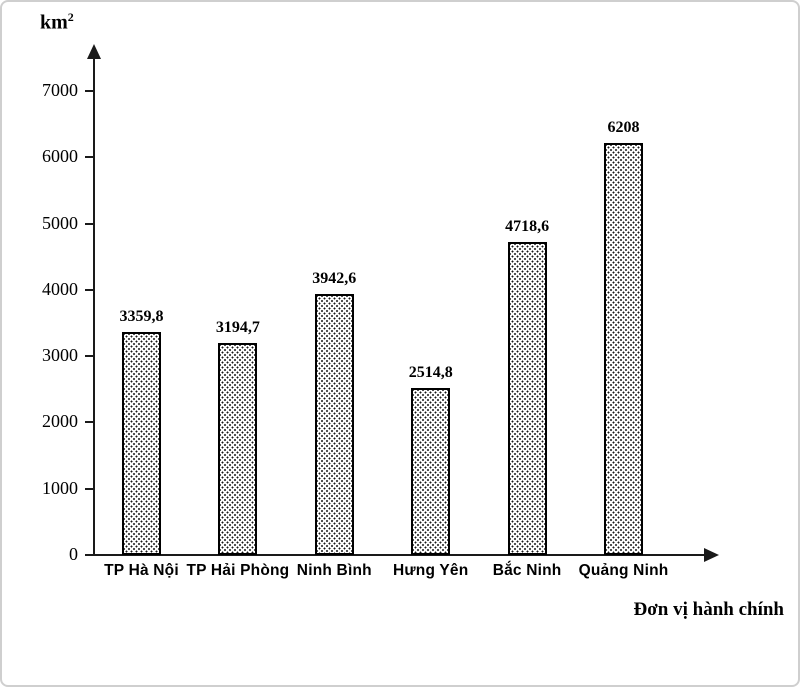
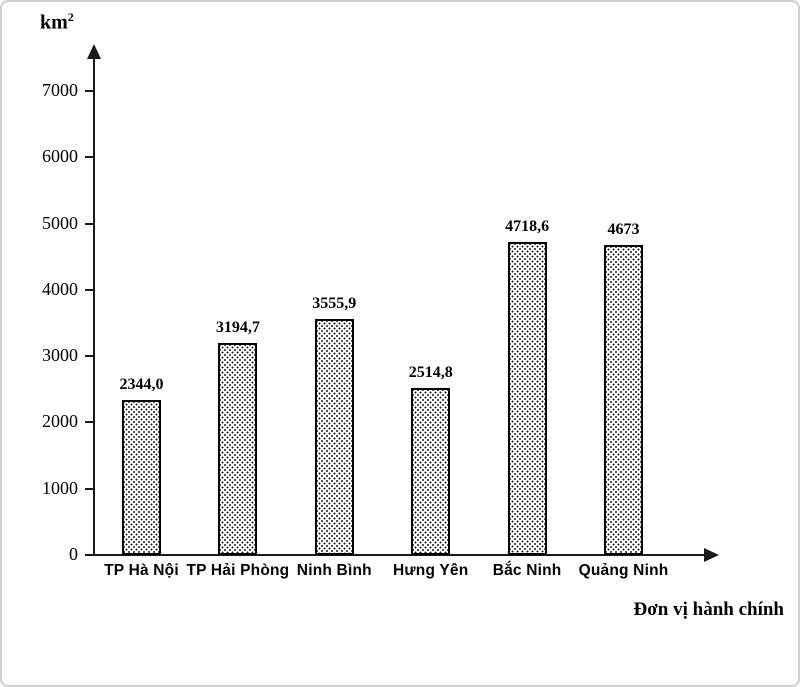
TP Hà Nội: 3359,8 -> 2344,0
Ninh Bình: 3942,6 -> 3555,9
Quảng Ninh: 6208 -> 4673
